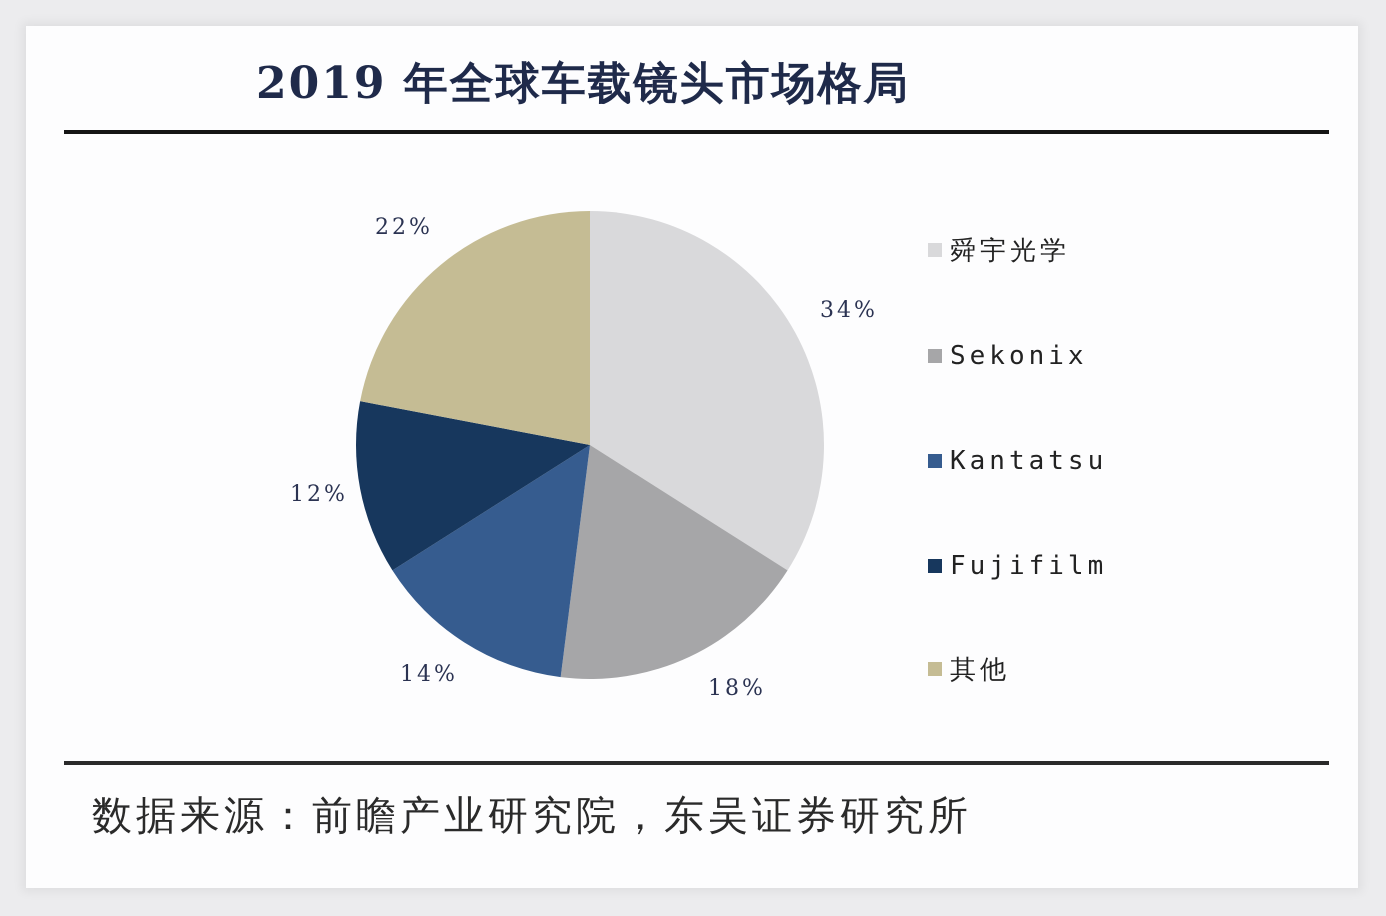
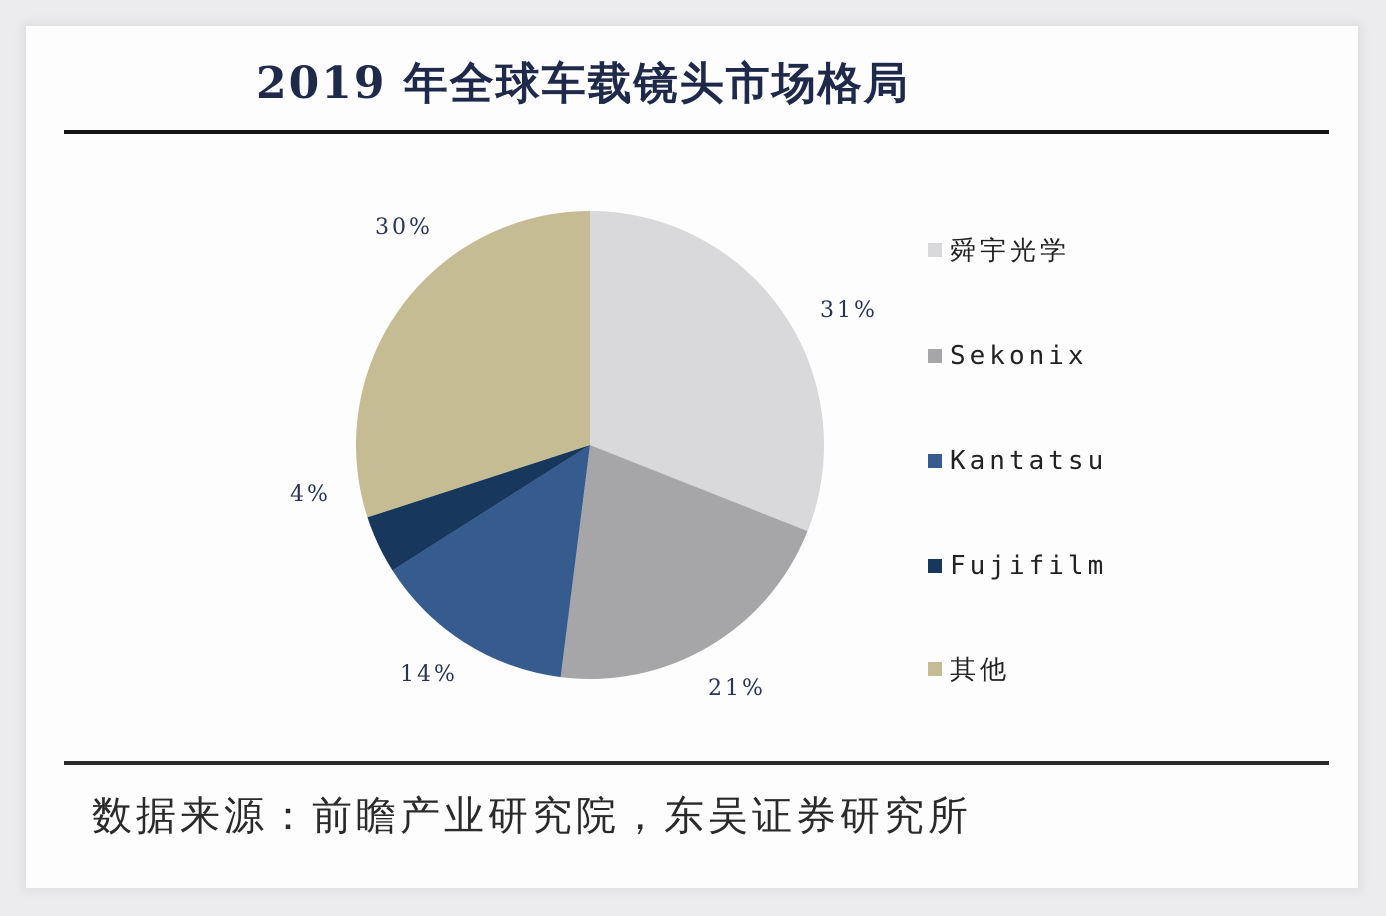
舜宇光学: 34% -> 31%
Sekonix: 18% -> 21%
Fujifilm: 12% -> 4%
其他: 22% -> 30%
